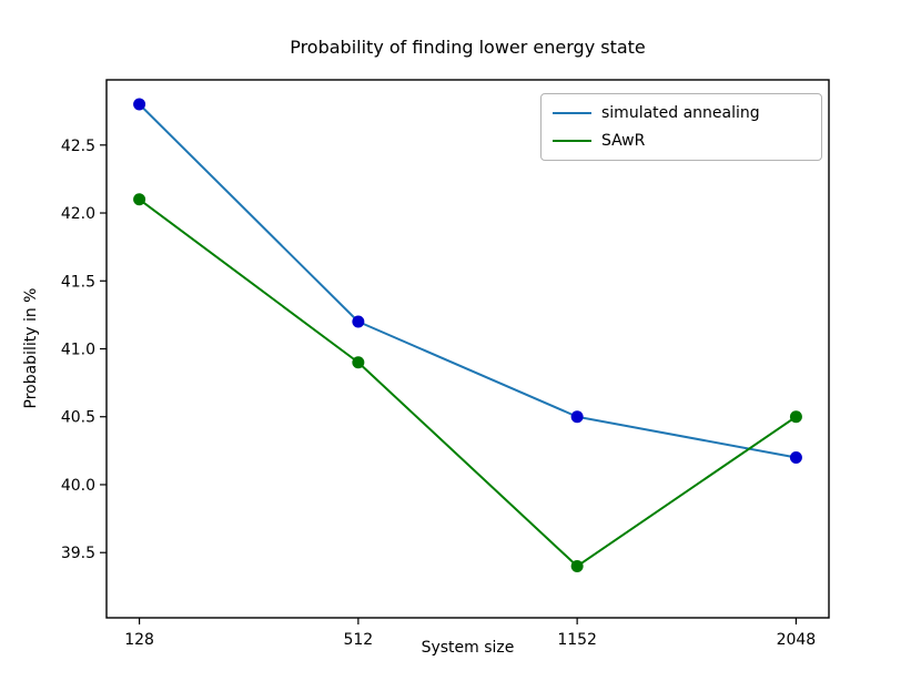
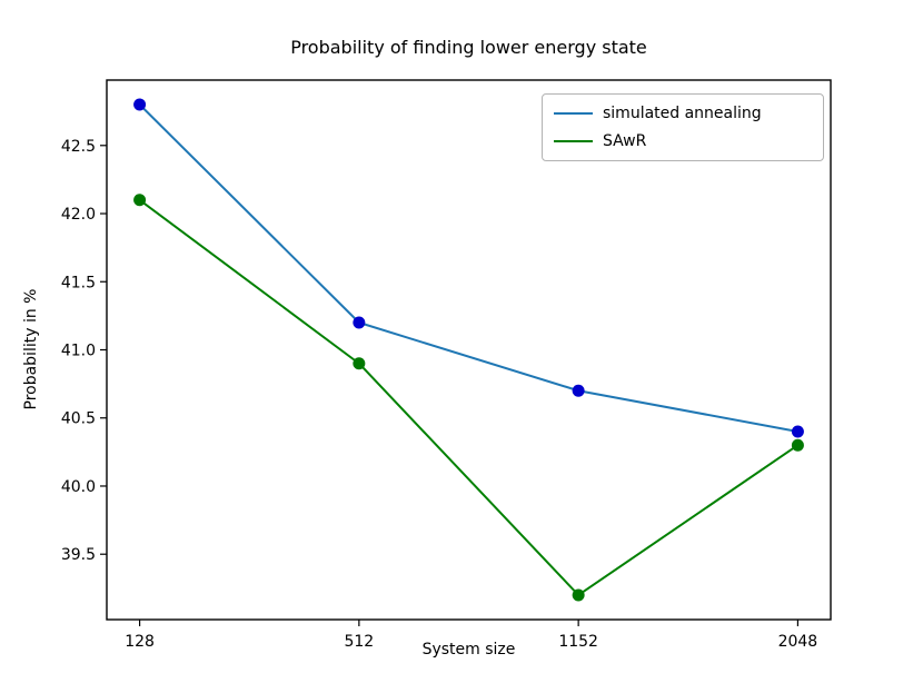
simulated annealing/1152: 40.5 -> 40.7
SAwR/1152: 39.4 -> 39.2
simulated annealing/2048: 40.2 -> 40.4
SAwR/2048: 40.5 -> 40.3
